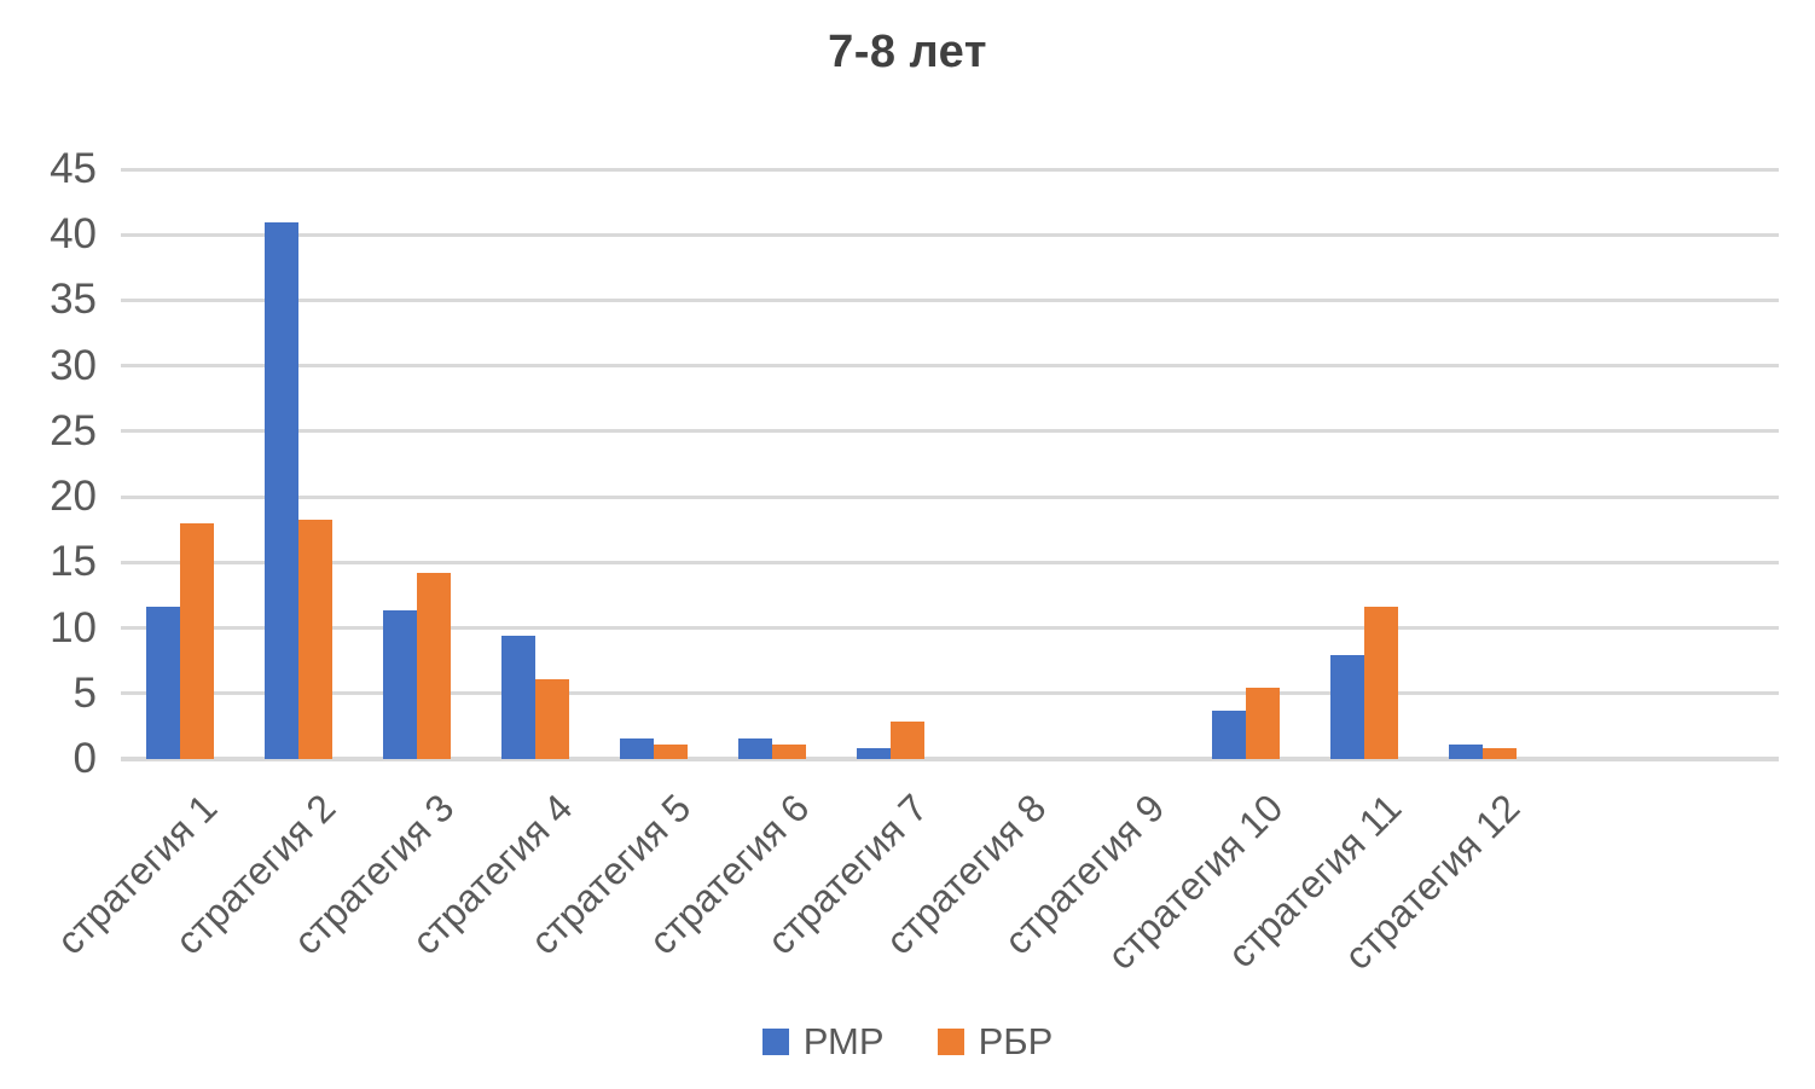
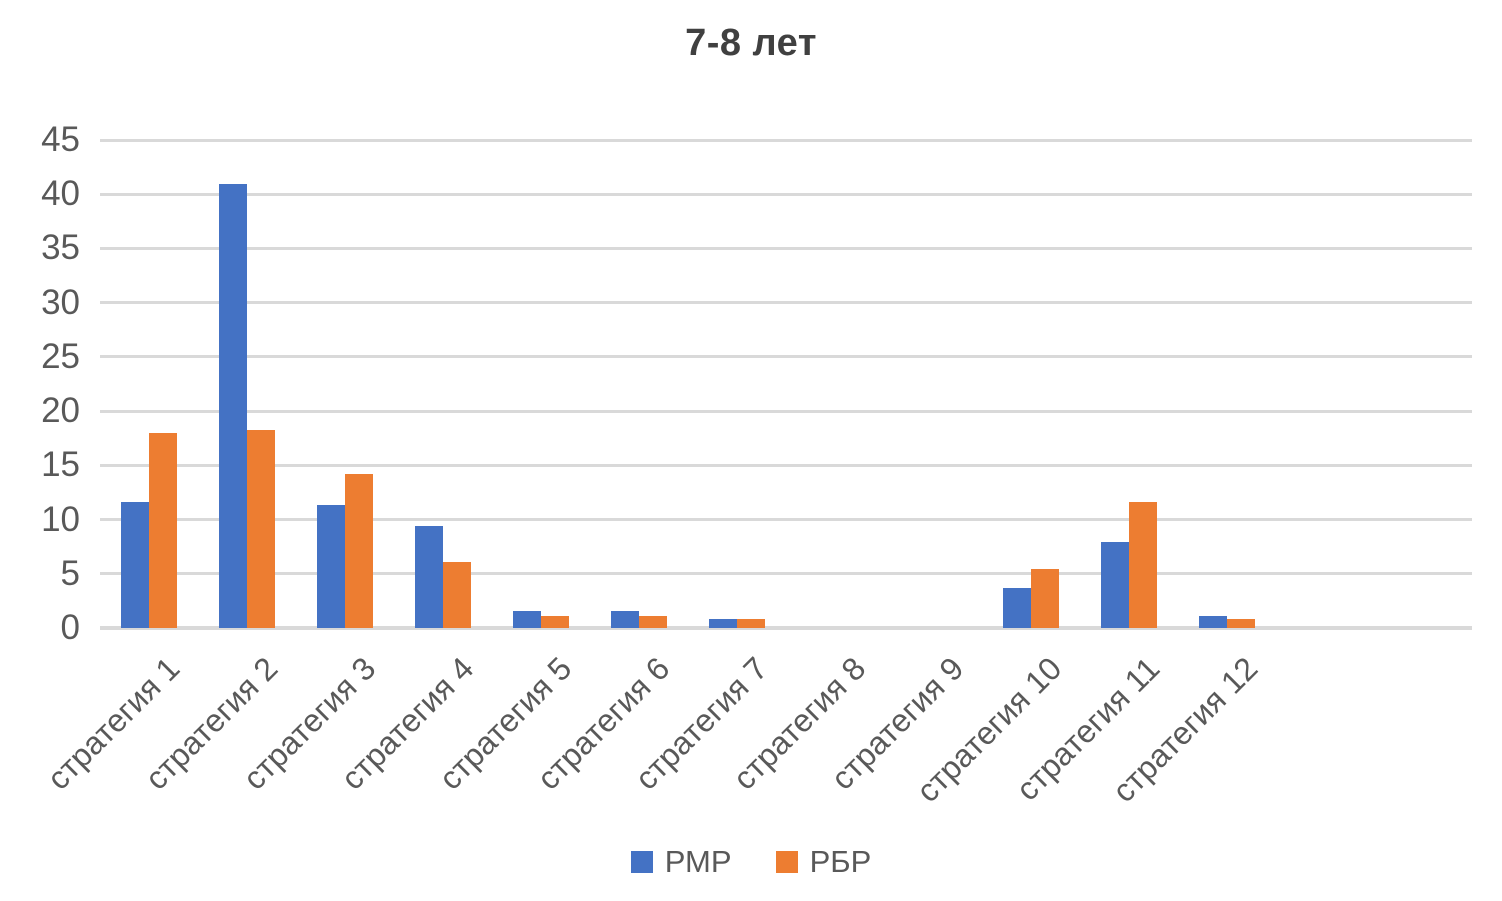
РБР/стратегия 7: 2.9 -> 0.8
